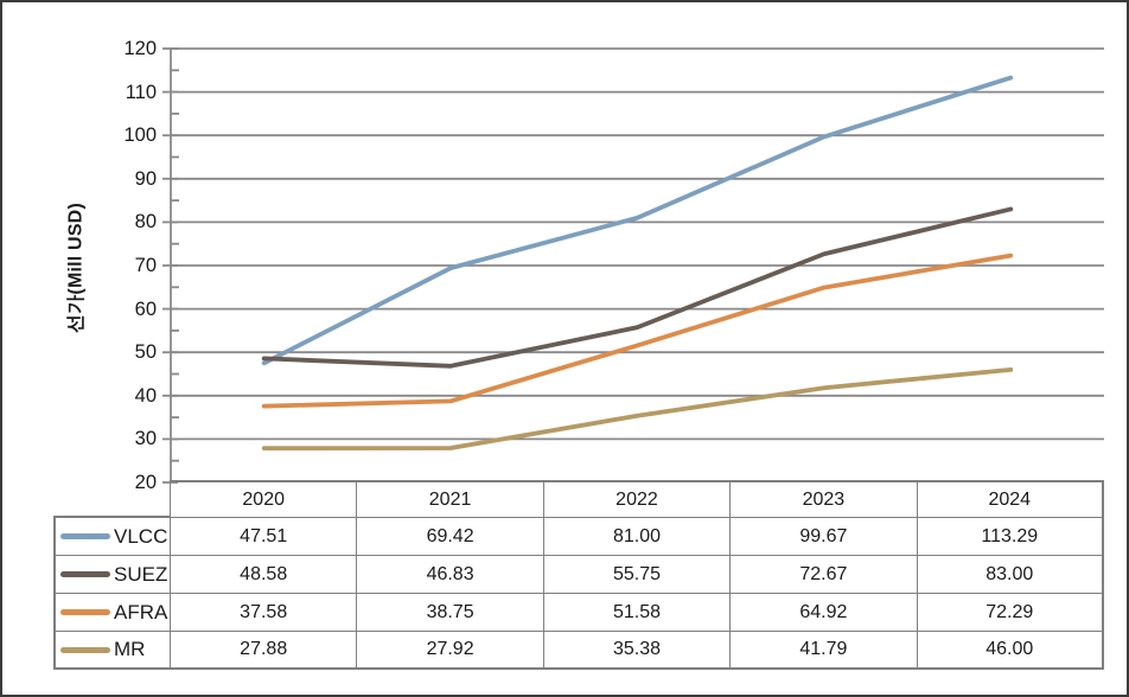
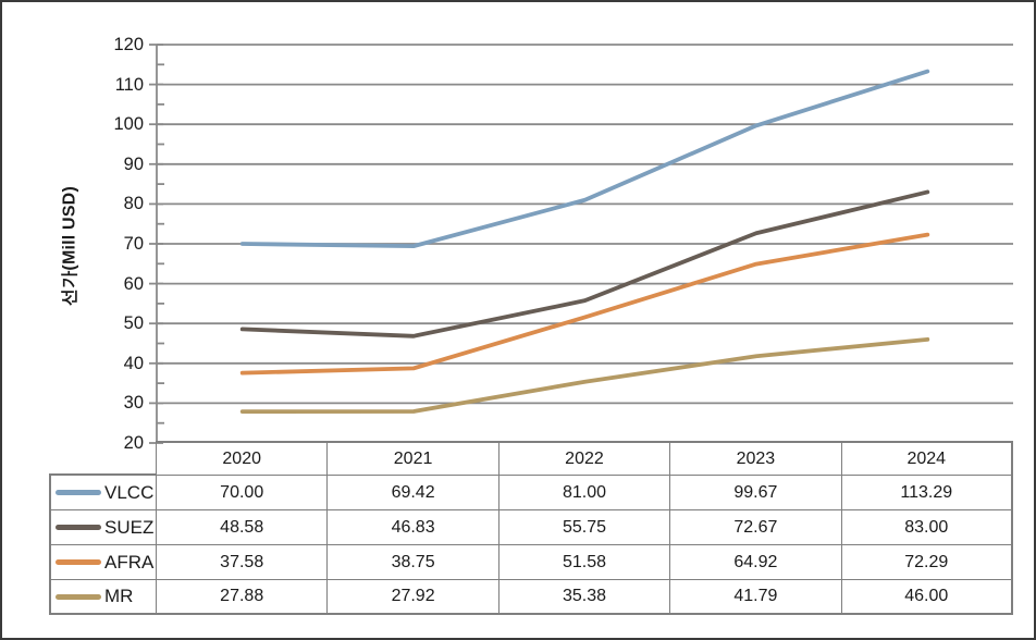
VLCC/2020: 47.51 -> 70.00
